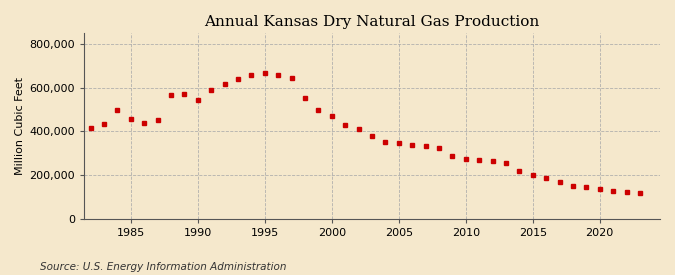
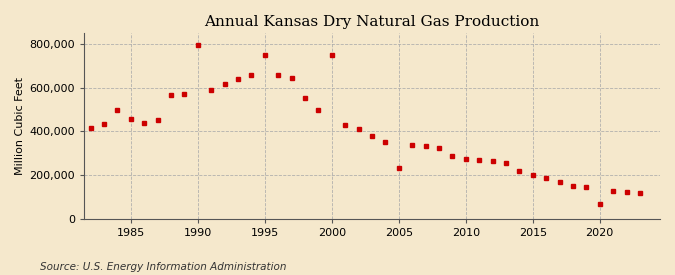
1990: 545,000 -> 795,000
1995: 665,000 -> 750,000
2000: 470,000 -> 750,000
2005: 345,000 -> 235,000
2020: 135,000 -> 70,000
